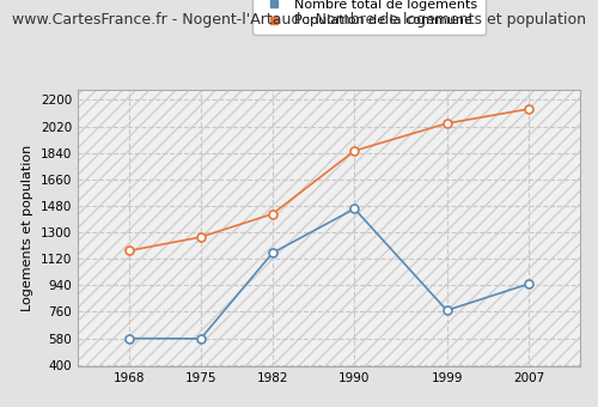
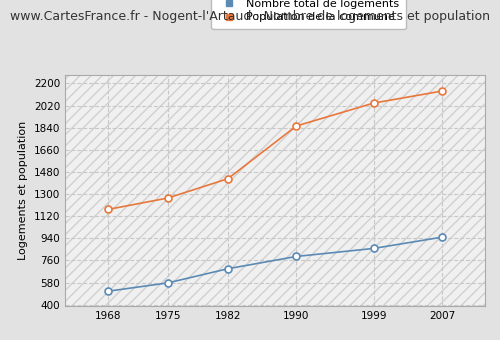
Nombre total de logements/1968: 580 -> 510
Nombre total de logements/1982: 1160 -> 690
Nombre total de logements/1990: 1460 -> 790
Nombre total de logements/1999: 770 -> 860
